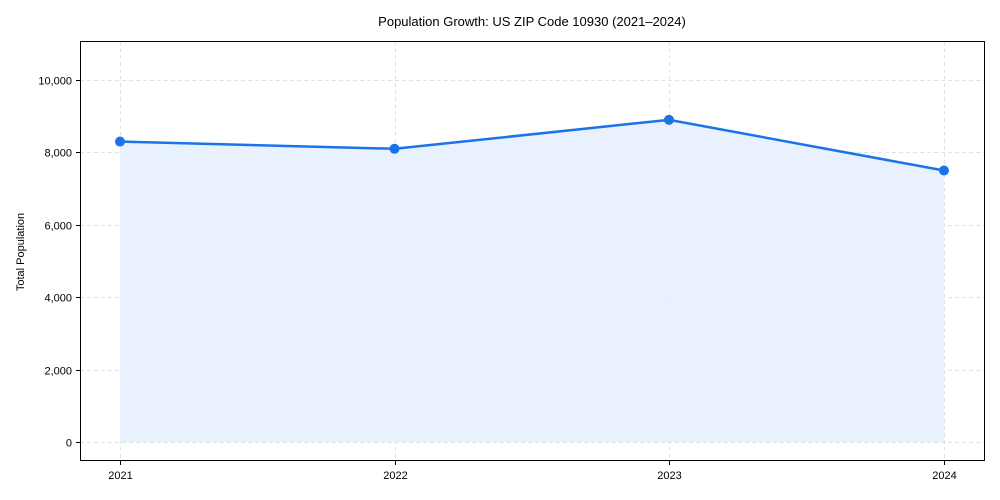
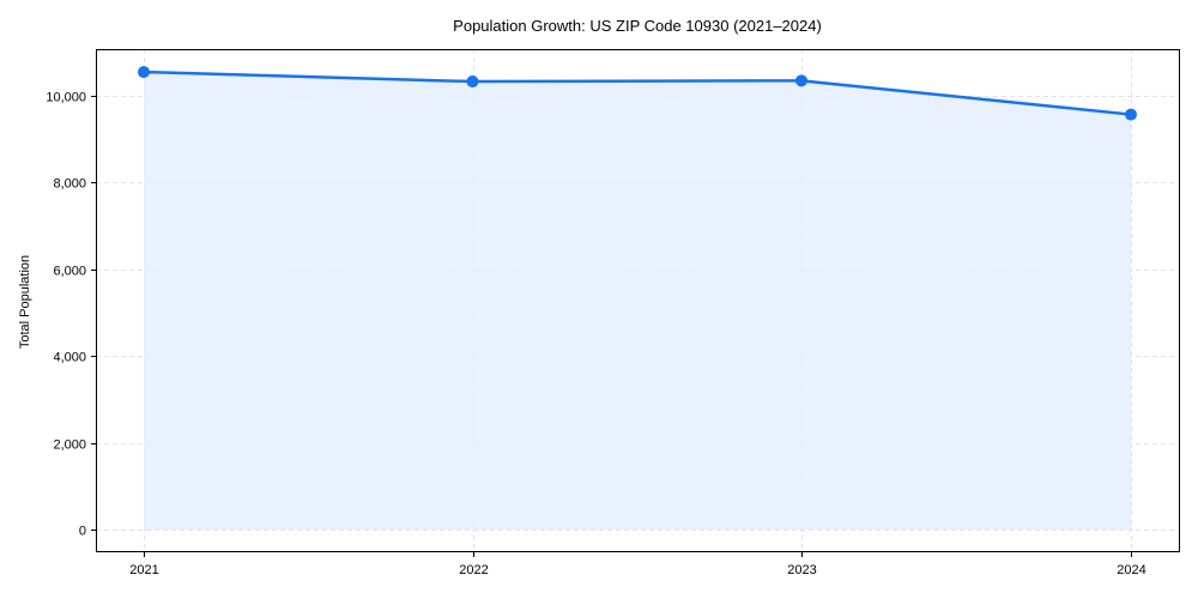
2021: 8300 -> 10600
2022: 8100 -> 10300
2023: 8900 -> 10400
2024: 7500 -> 9600
